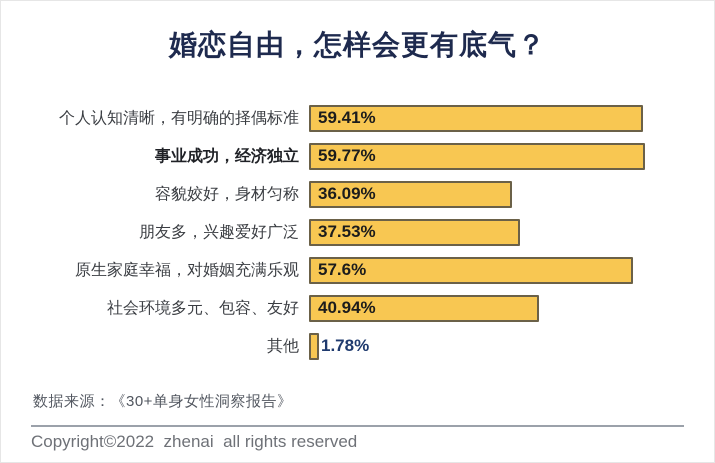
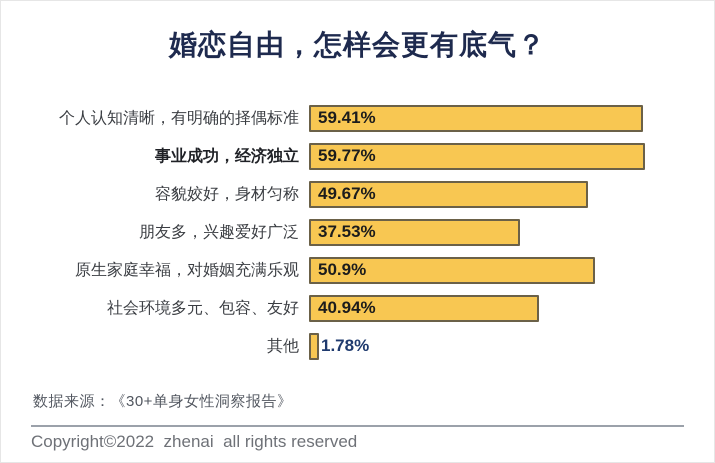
容貌姣好，身材匀称: 36.09% -> 49.67%
原生家庭幸福，对婚姻充满乐观: 57.6% -> 50.9%
